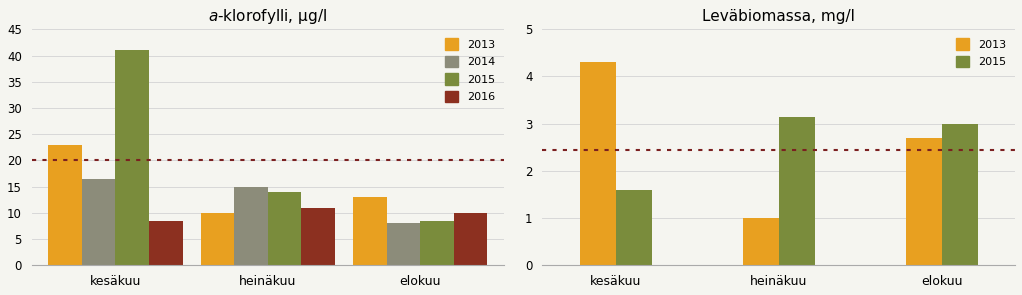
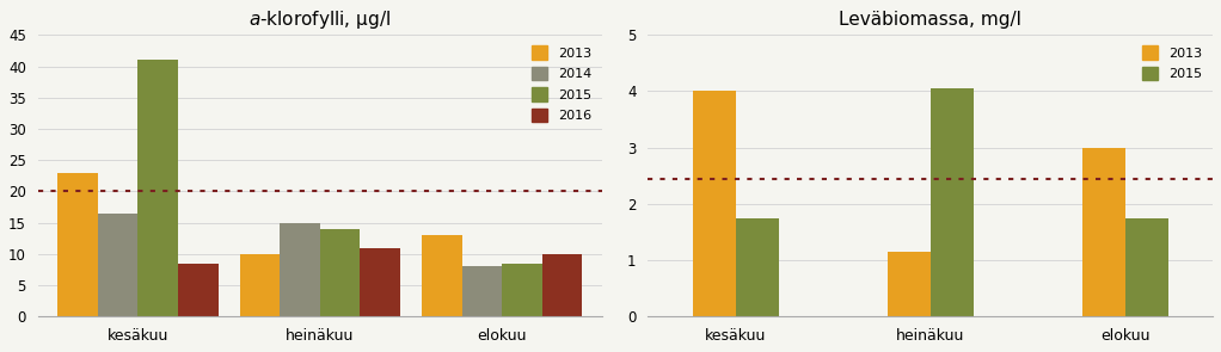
Leväbiomassa, mg/l/2013/kesäkuu: 4.30 -> 4.00
Leväbiomassa, mg/l/2015/kesäkuu: 1.60 -> 1.75
Leväbiomassa, mg/l/2013/heinäkuu: 1.00 -> 1.15
Leväbiomassa, mg/l/2015/heinäkuu: 3.15 -> 4.05
Leväbiomassa, mg/l/2013/elokuu: 2.70 -> 3.00
Leväbiomassa, mg/l/2015/elokuu: 3.00 -> 1.75
